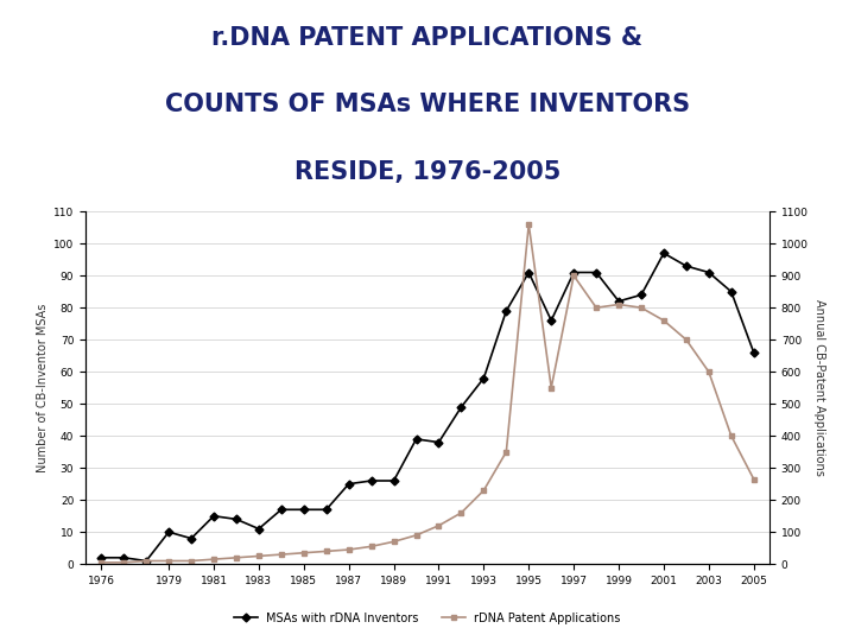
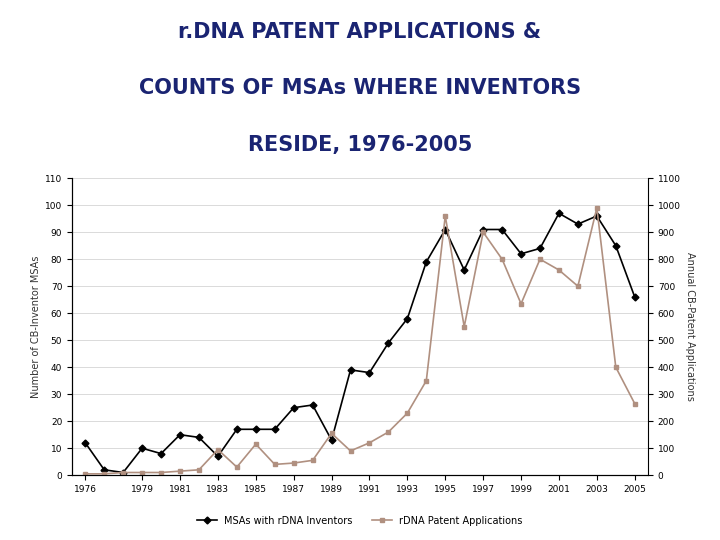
MSAs with rDNA Inventors/1976: 2 -> 12
MSAs with rDNA Inventors/1983: 11 -> 7
rDNA Patent Applications/1983: 25 -> 95
rDNA Patent Applications/1985: 35 -> 115
MSAs with rDNA Inventors/1989: 26 -> 13
rDNA Patent Applications/1989: 70 -> 155
rDNA Patent Applications/1995: 1060 -> 960
rDNA Patent Applications/1999: 810 -> 635
MSAs with rDNA Inventors/2003: 91 -> 96
rDNA Patent Applications/2003: 600 -> 990
